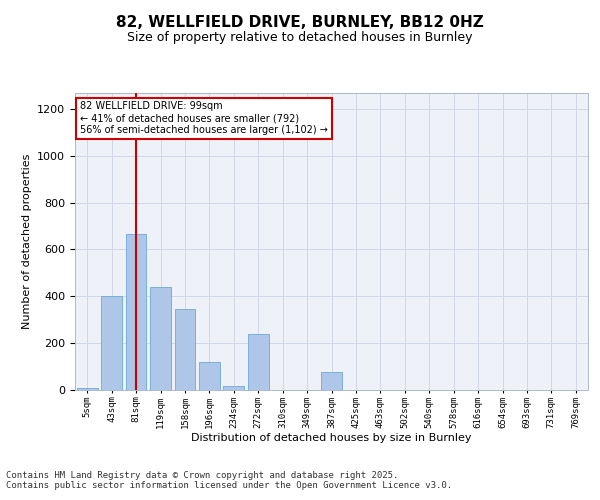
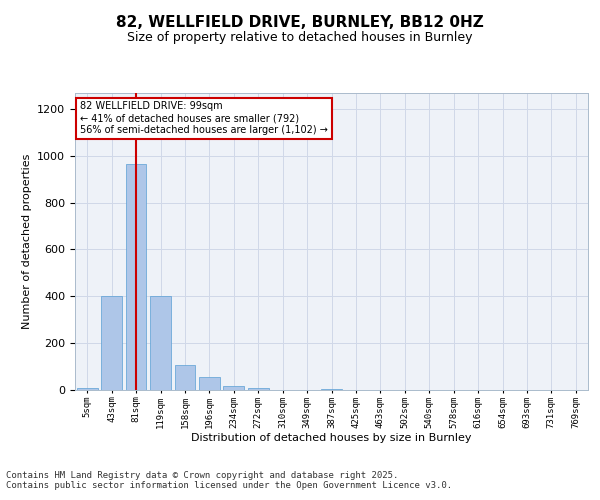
81sqm: 665 -> 965
119sqm: 440 -> 400
158sqm: 345 -> 105
196sqm: 120 -> 57
272sqm: 240 -> 10
387sqm: 75 -> 5
